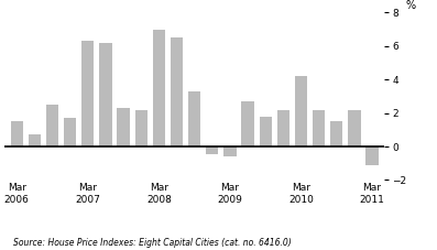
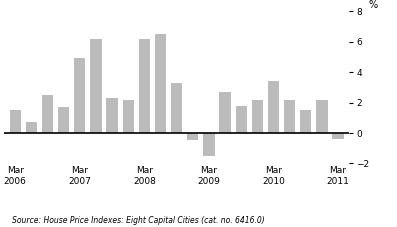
Mar 2007: 6.3 -> 4.9
Mar 2008: 7.0 -> 6.2
Mar 2009: -0.6 -> -1.5
Mar 2010: 4.2 -> 3.4
Mar 2011: -1.1 -> -0.4
